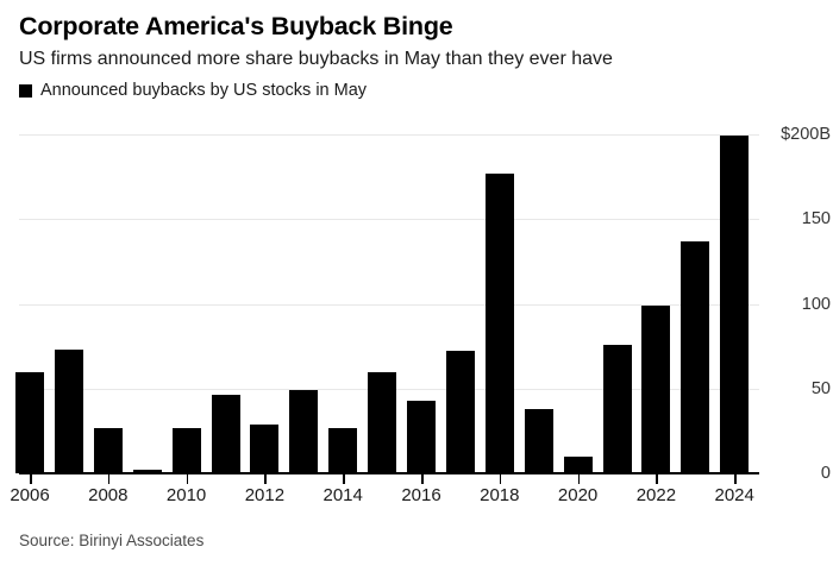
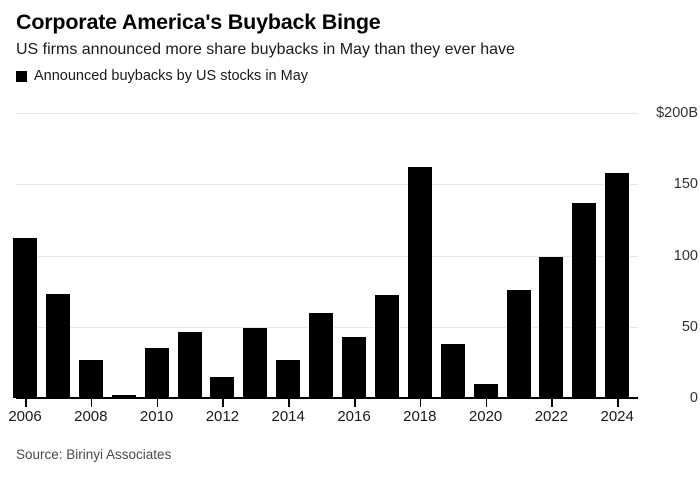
2006: $60B -> $112B
2010: $27B -> $35B
2012: $29B -> $15B
2018: $177B -> $162B
2024: $199B -> $158B
